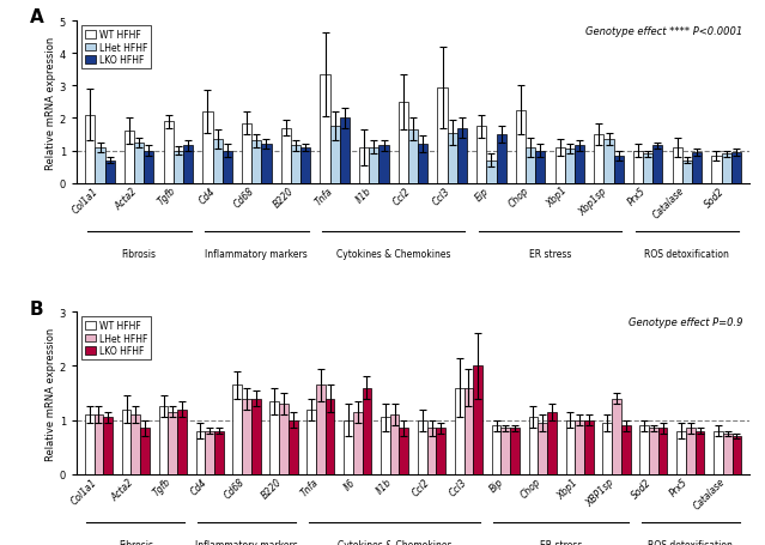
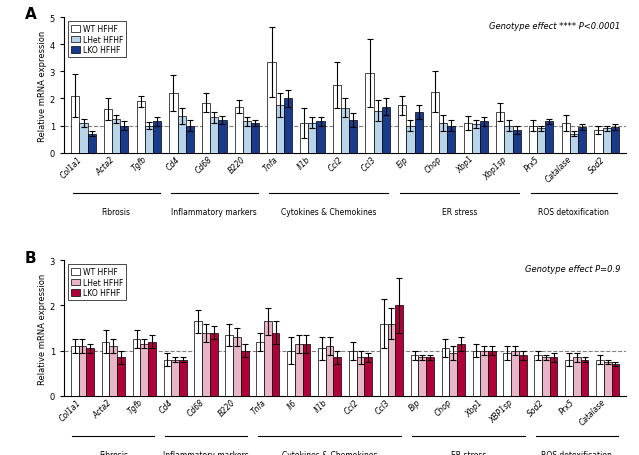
LHet HFHF/Eip: 0.70 -> 1.00
LHet HFHF/Xbp1sp: 1.35 -> 1.00
LKO HFHF/Il6: 1.60 -> 1.15
LHet HFHF/XBP1sp: 1.40 -> 1.00
